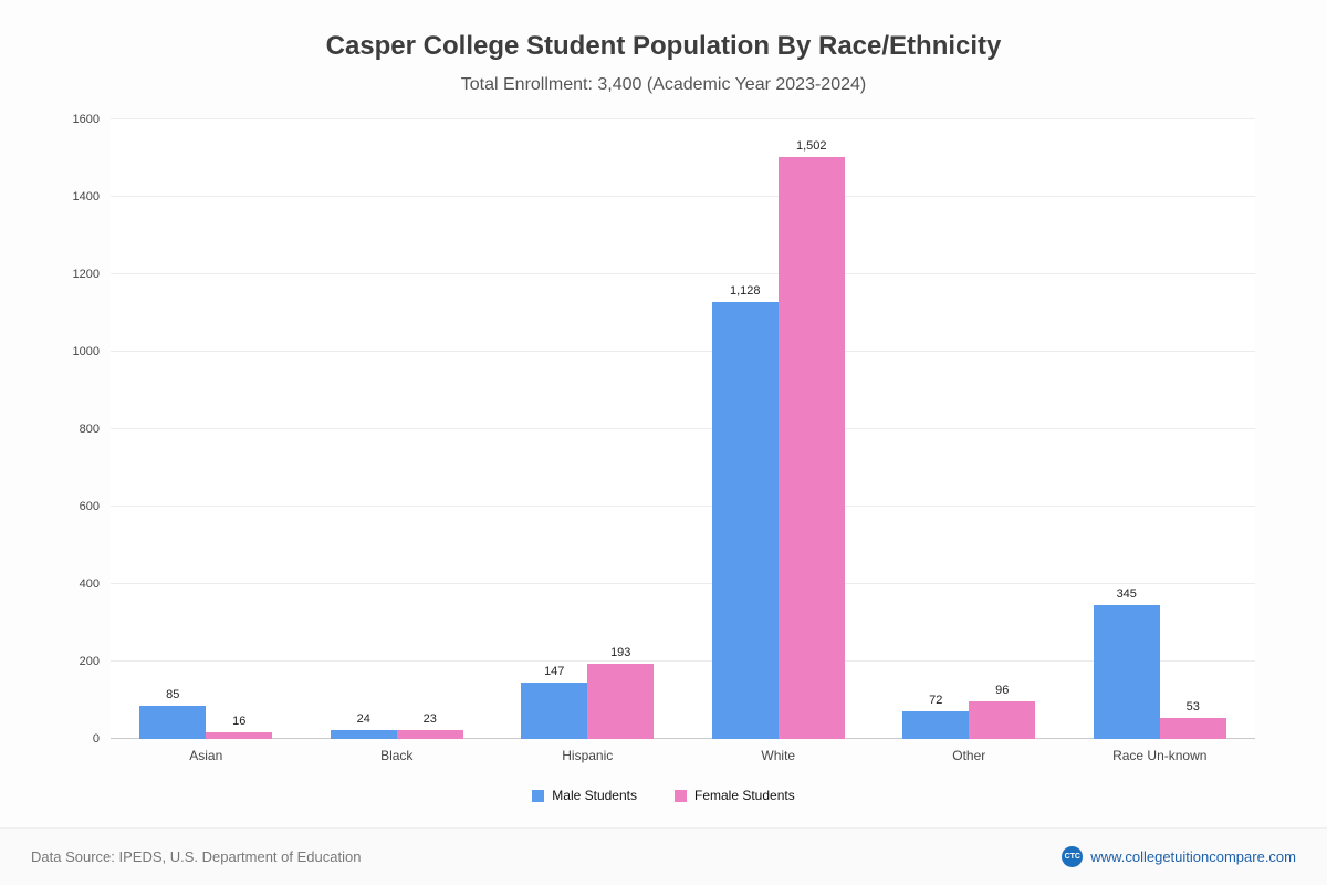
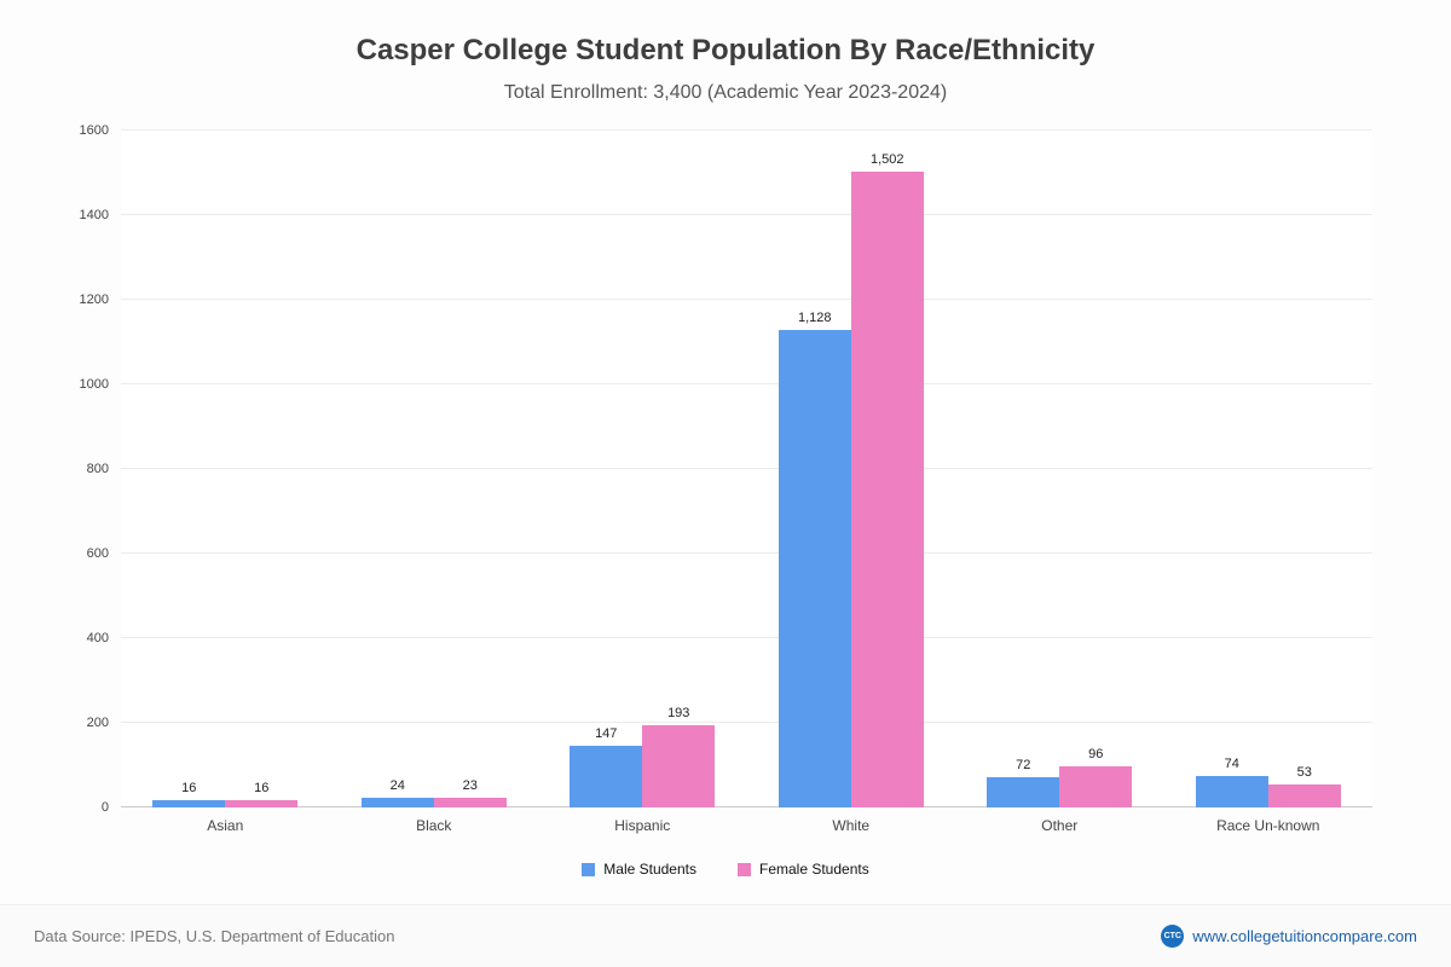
Male Students/Asian: 85 -> 16
Male Students/Race Un-known: 345 -> 74
